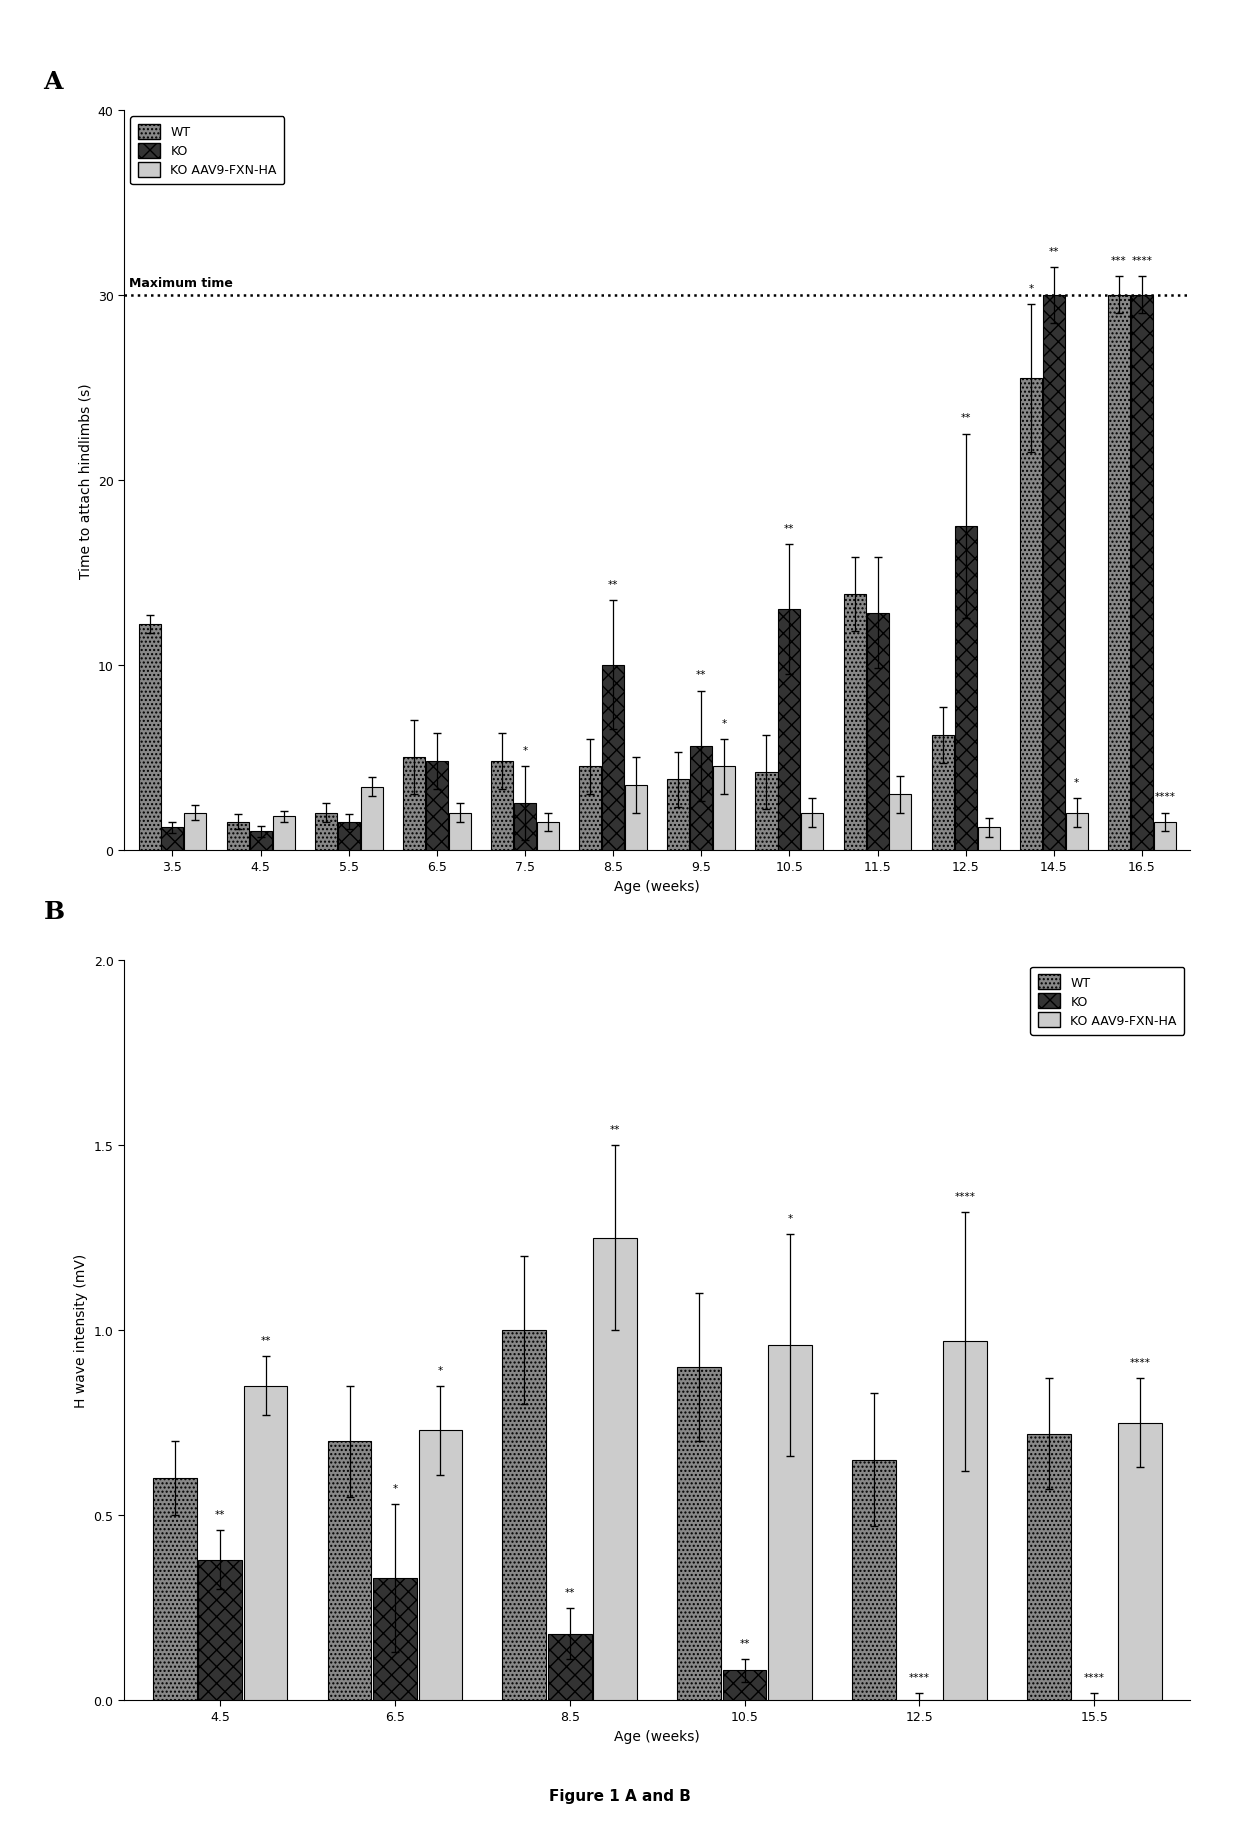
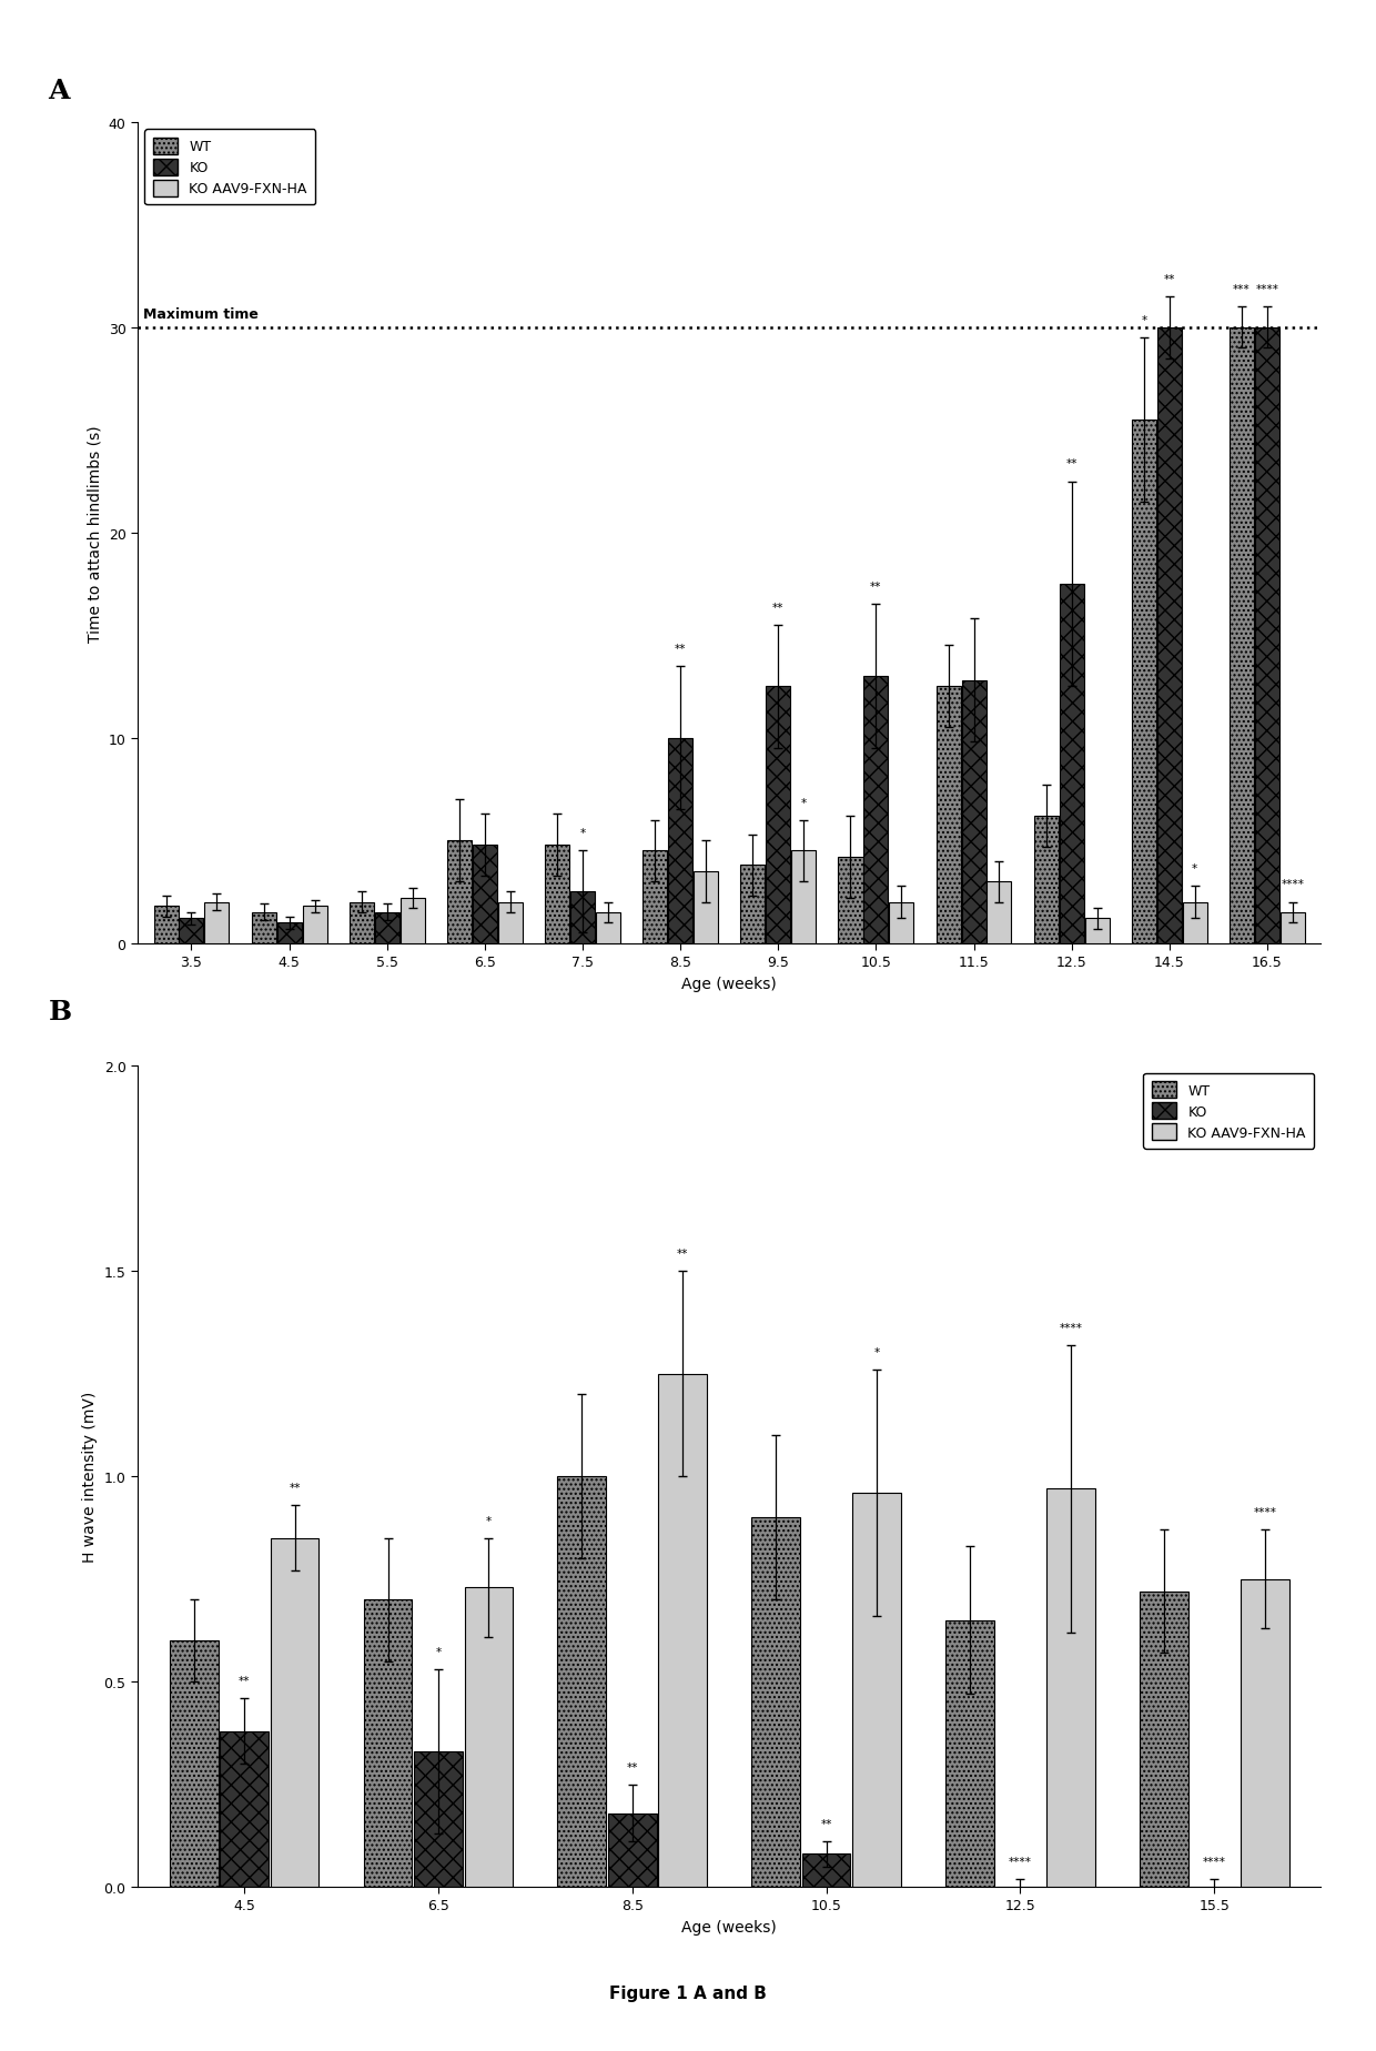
WT/3.5: 12.2 -> 1.8
KO AAV9-FXN-HA/5.5: 3.4 -> 2.2
KO/9.5: 5.6 -> 12.5
WT/11.5: 13.8 -> 12.5
